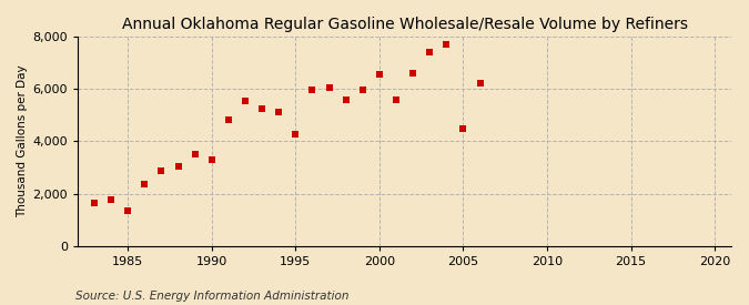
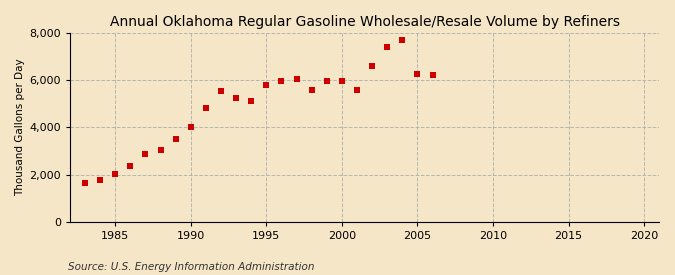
1985: 1,350 -> 2,020
1990: 3,300 -> 4,030
1995: 4,250 -> 5,810
2000: 6,550 -> 5,980
2005: 4,500 -> 6,260
